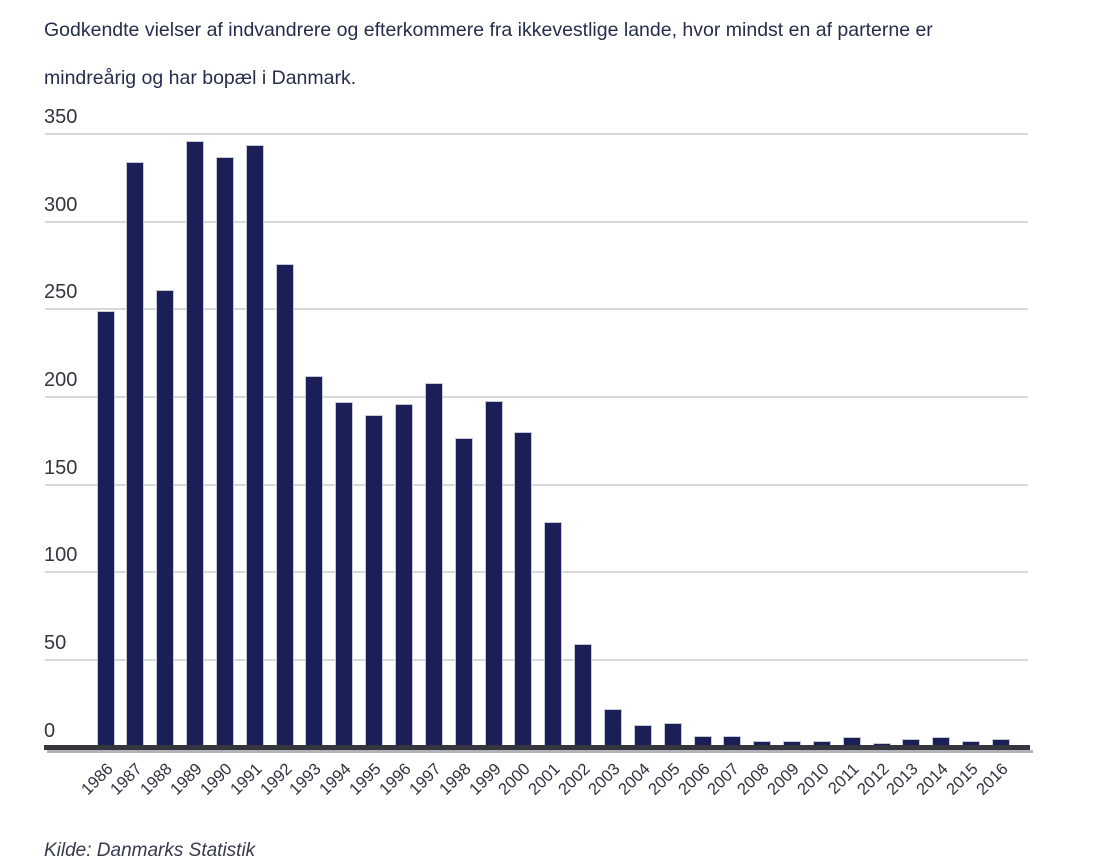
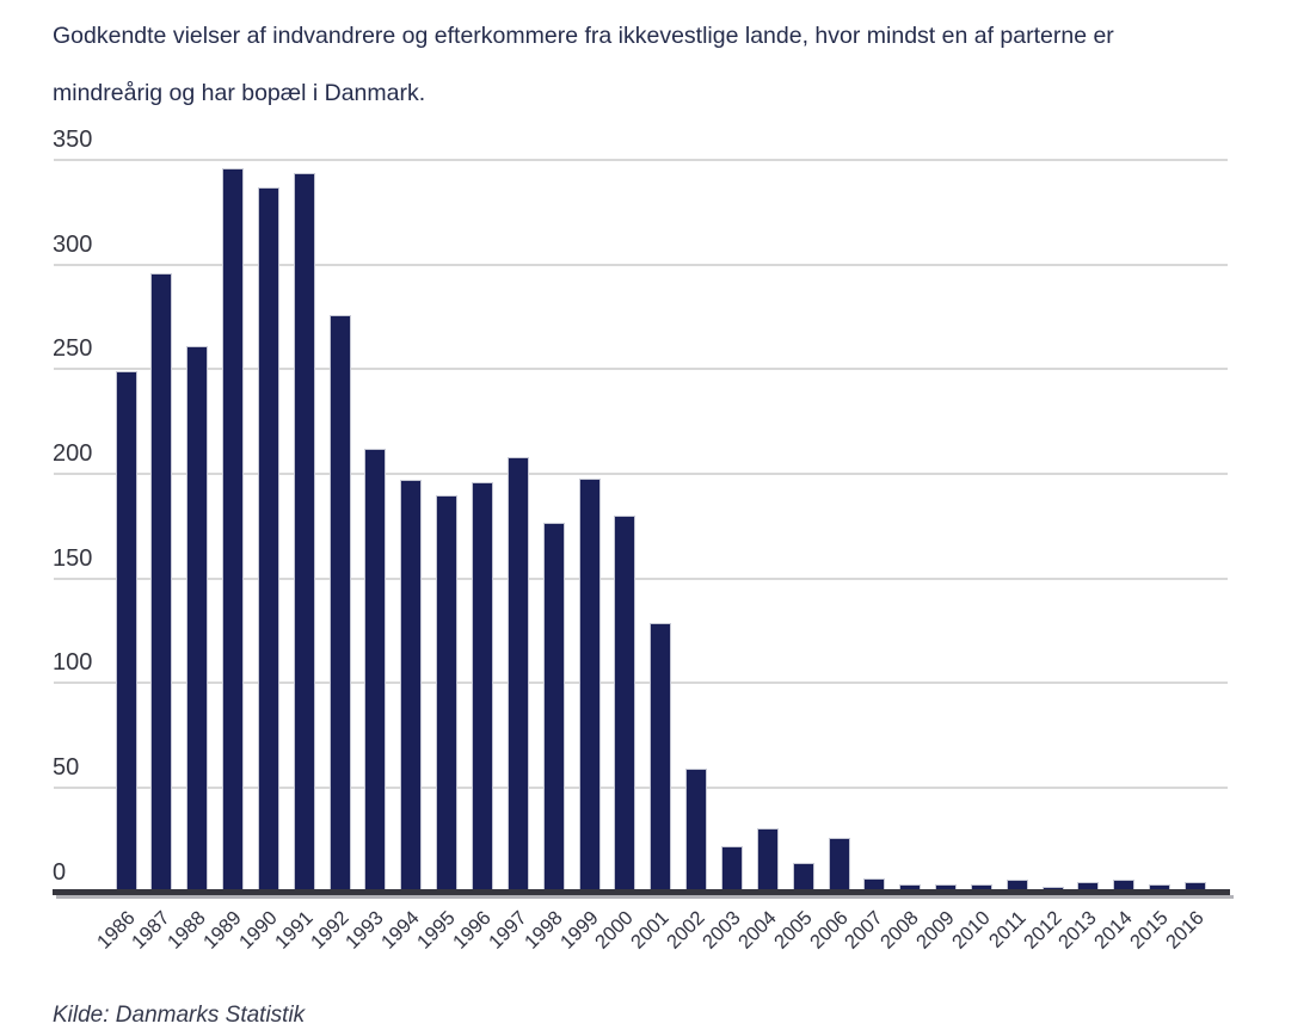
1987: 333 -> 295
2004: 12 -> 30
2006: 6 -> 25
